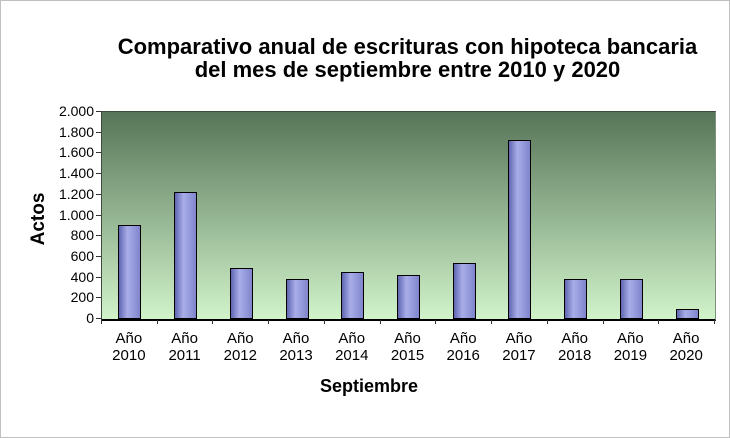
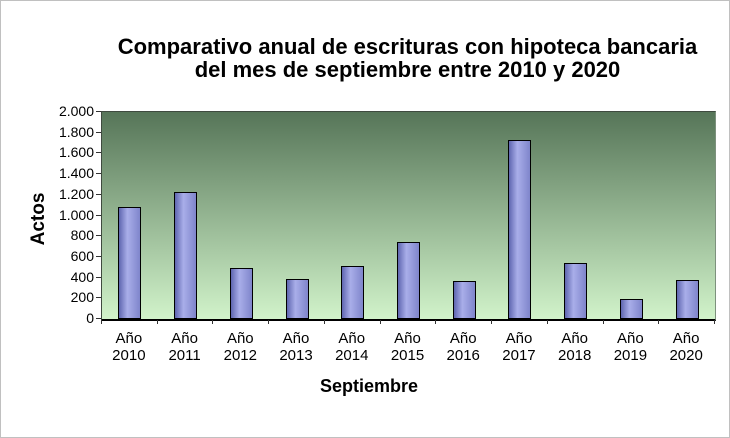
2010: 900 -> 1080
2014: 450 -> 510
2015: 420 -> 740
2016: 540 -> 370
2018: 380 -> 540
2019: 380 -> 190
2020: 100 -> 380
